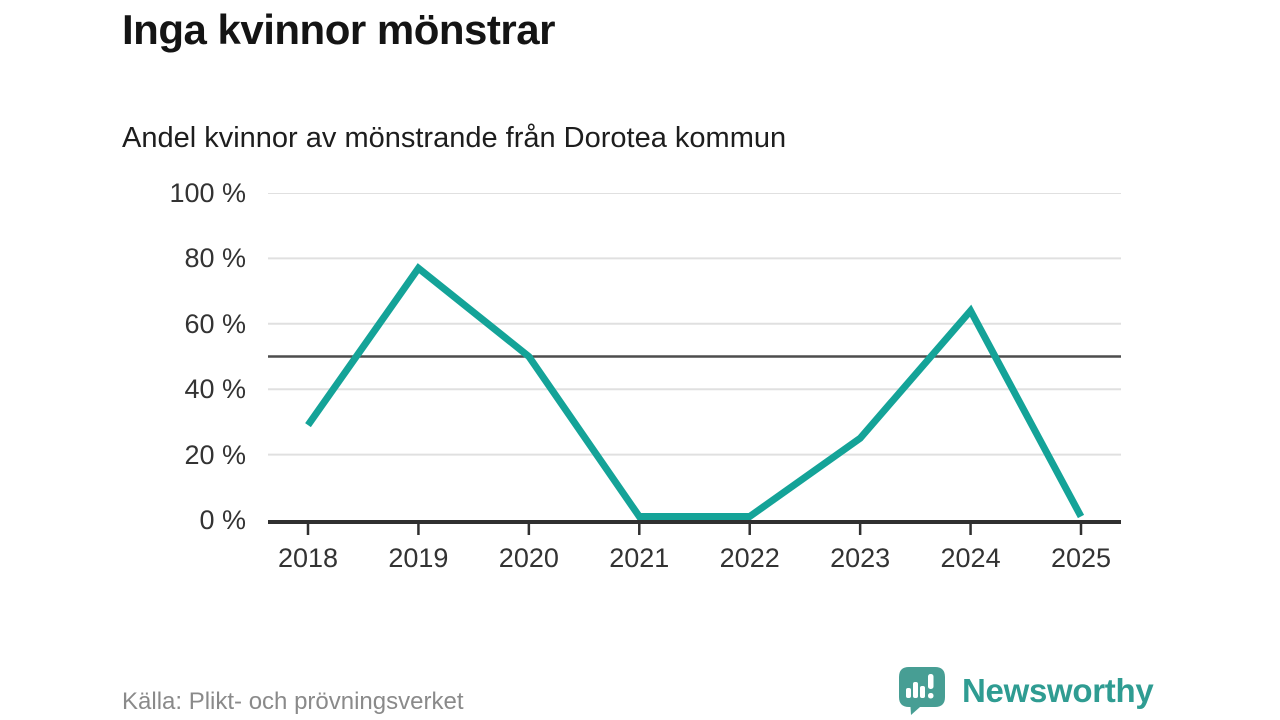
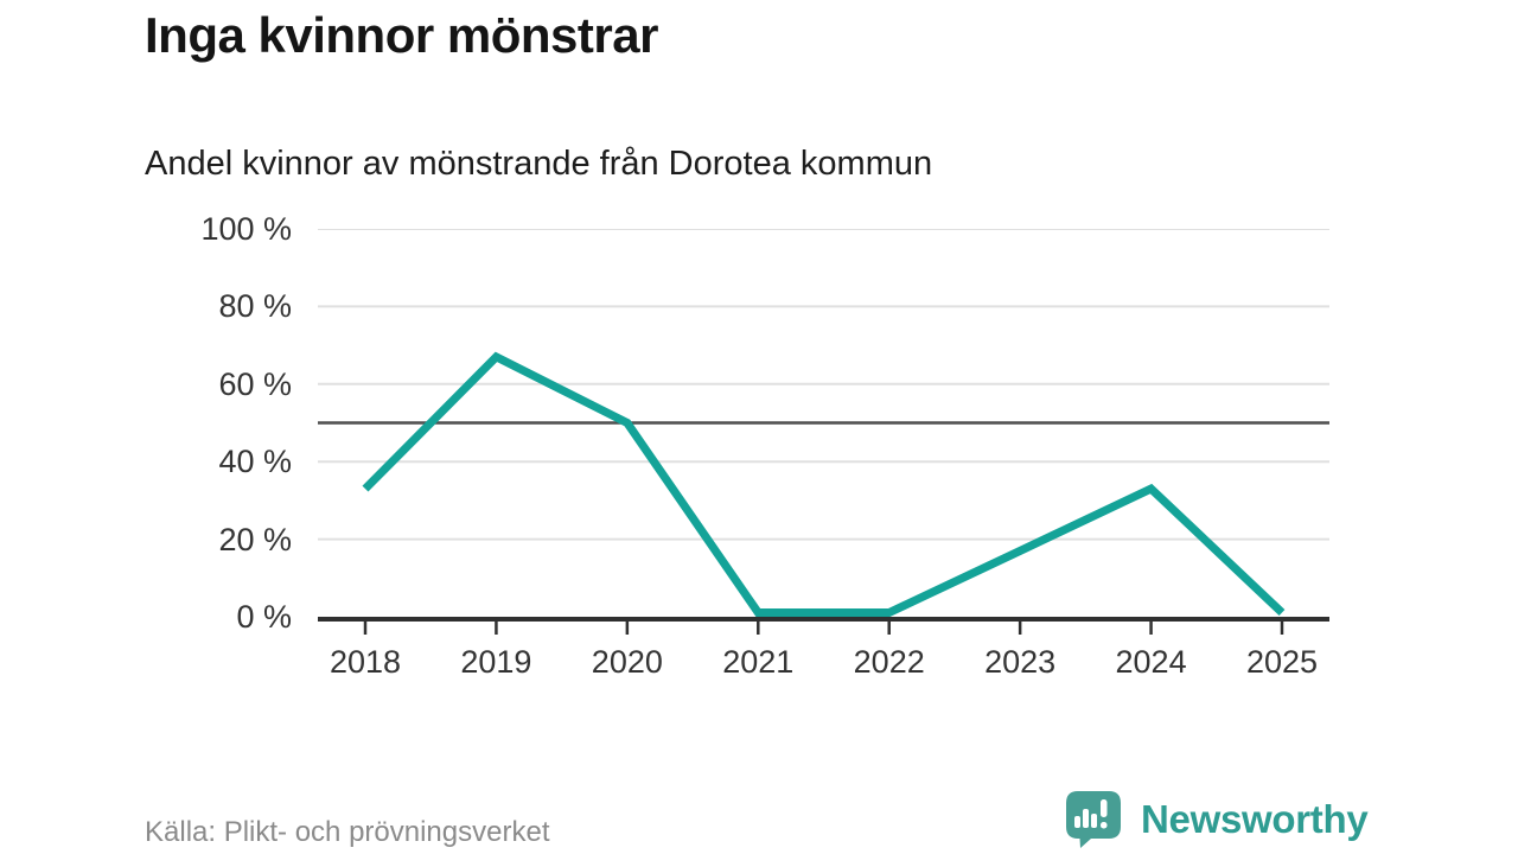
2018: 29% -> 33%
2019: 77% -> 67%
2023: 25% -> 17%
2024: 64% -> 33%
